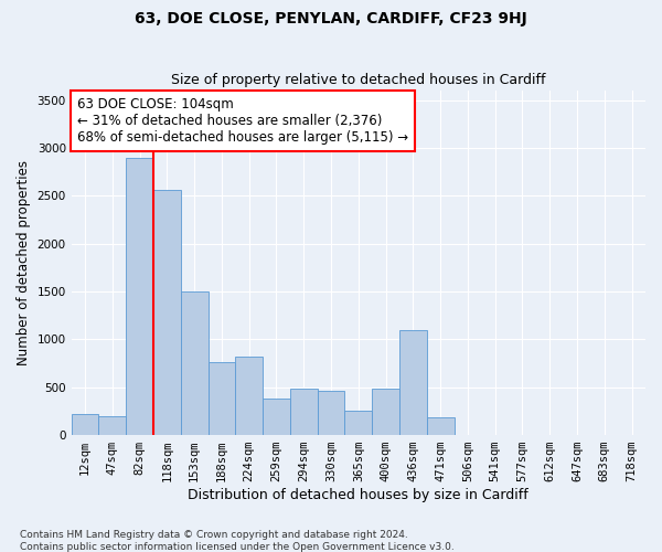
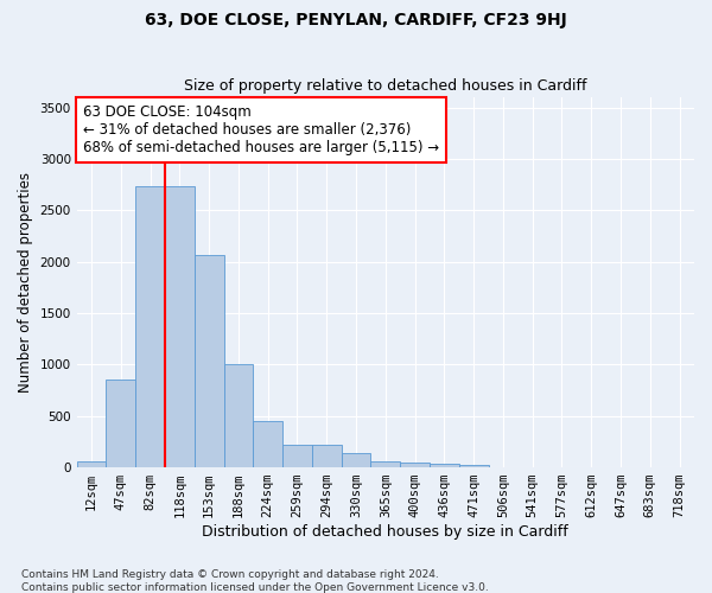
12sqm: 220 -> 60
47sqm: 200 -> 850
82sqm: 2900 -> 2730
118sqm: 2560 -> 2730
153sqm: 1500 -> 2070
188sqm: 760 -> 1010
224sqm: 820 -> 460
259sqm: 380 -> 220
294sqm: 480 -> 220
330sqm: 460 -> 140
365sqm: 260 -> 60
400sqm: 480 -> 50
436sqm: 1100 -> 40
471sqm: 180 -> 20
